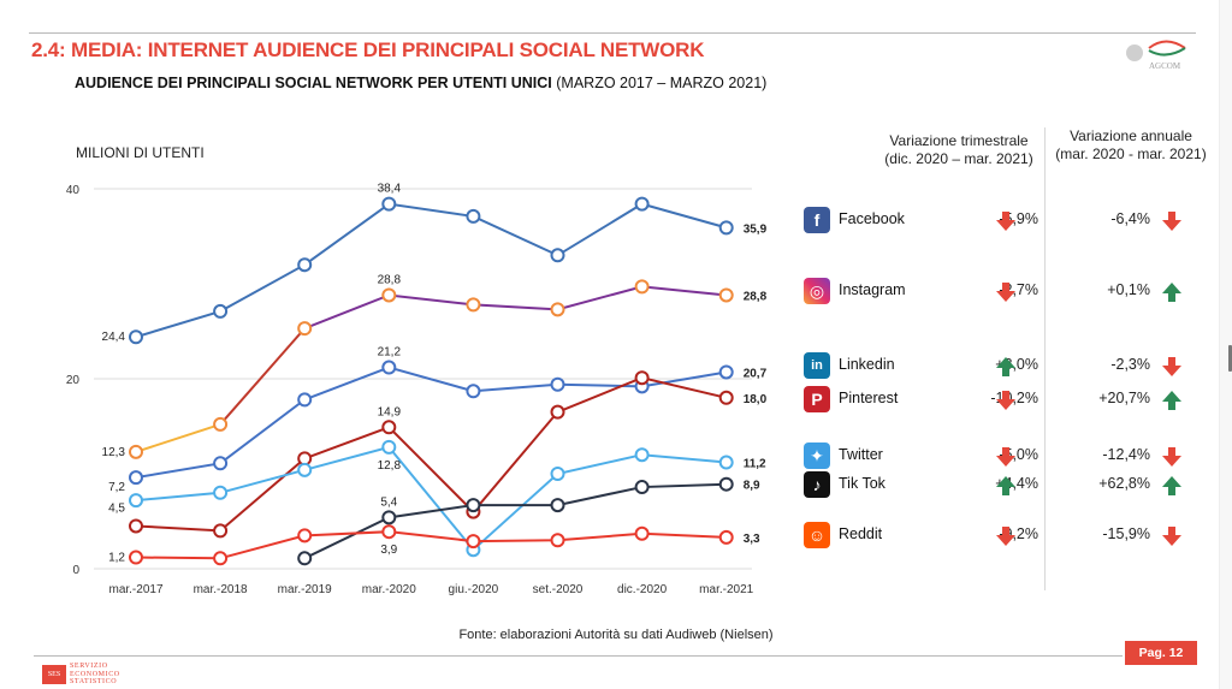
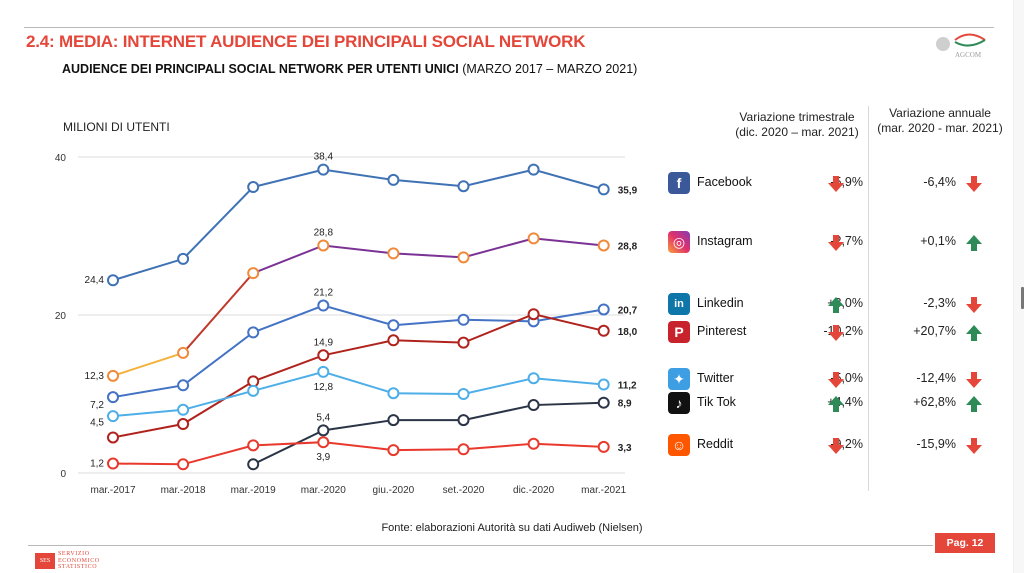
Pinterest/mar.-2018: 4 -> 6
Facebook/mar.-2019: 32 -> 36
Pinterest/giu.-2020: 6 -> 17
Twitter/giu.-2020: 2 -> 10
Facebook/set.-2020: 33 -> 36
